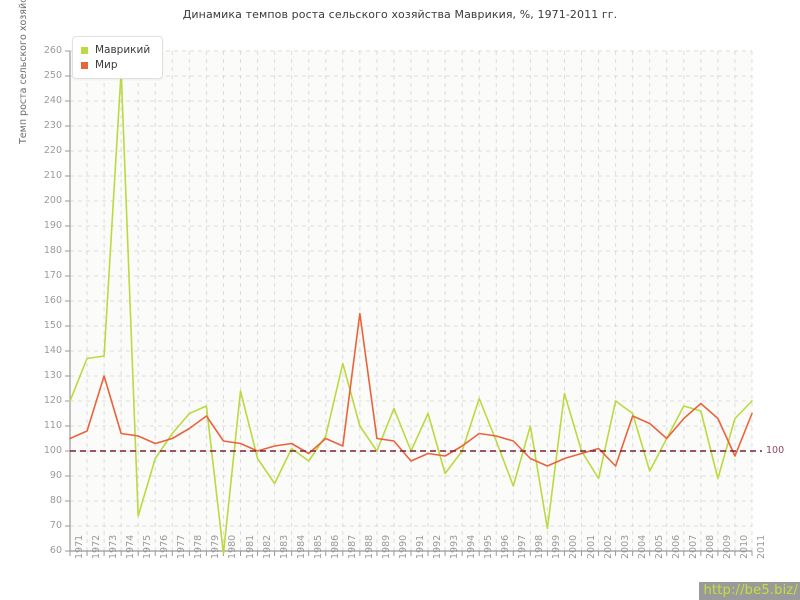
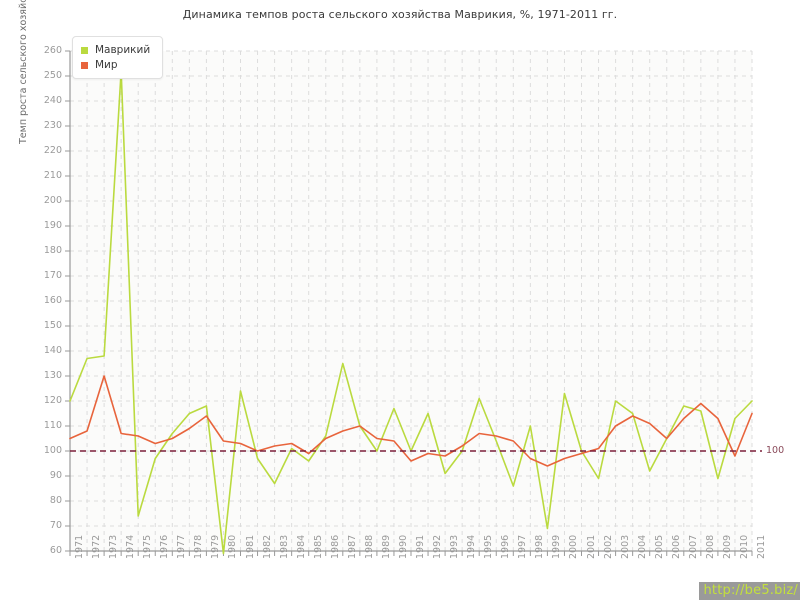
Мир/1987: 102 -> 108
Мир/1988: 155 -> 110
Мир/2003: 94 -> 110
